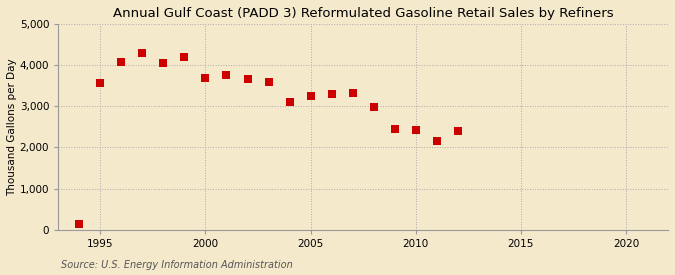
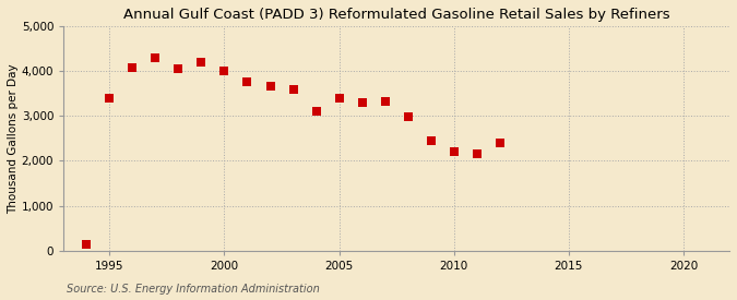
1995: 3,560 -> 3,400
2000: 3,680 -> 4,000
2005: 3,250 -> 3,400
2010: 2,430 -> 2,200
